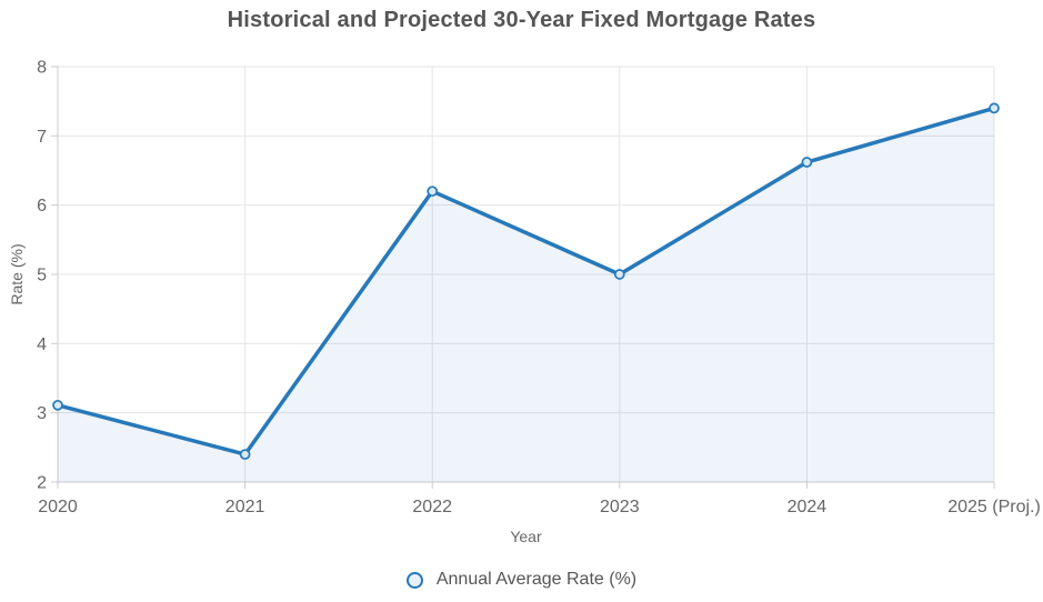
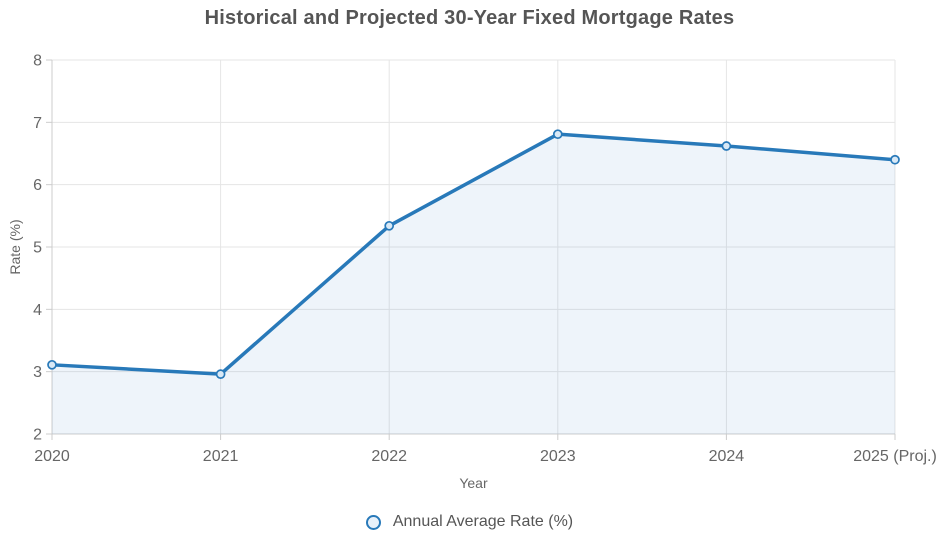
2021: 2.4 -> 3.0
2022: 6.2 -> 5.3
2023: 5.0 -> 6.8
2025 (Proj.): 7.4 -> 6.4
